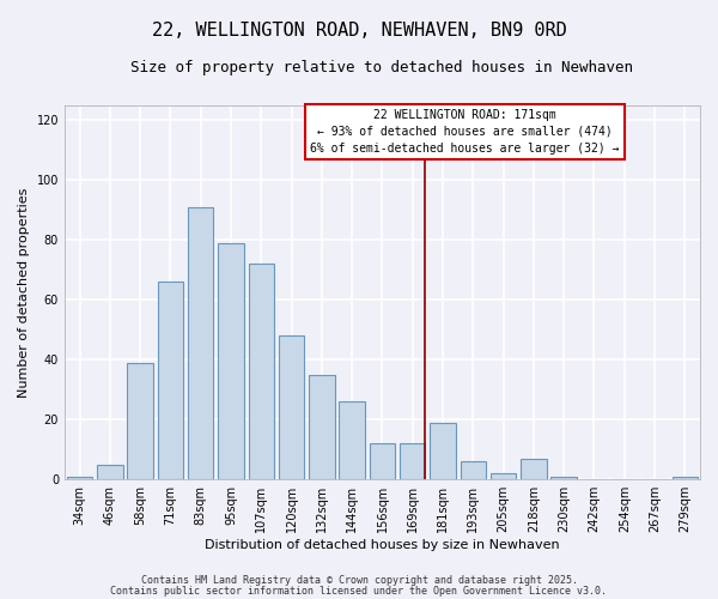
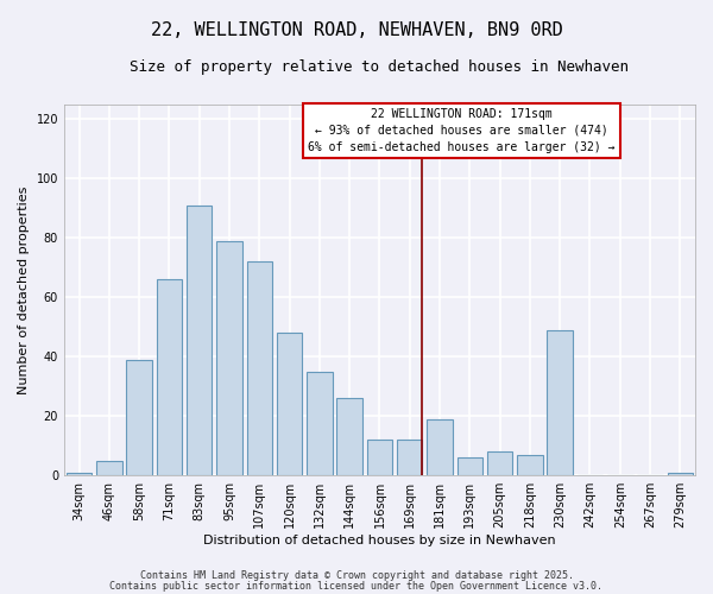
205sqm: 2 -> 8
230sqm: 1 -> 49
